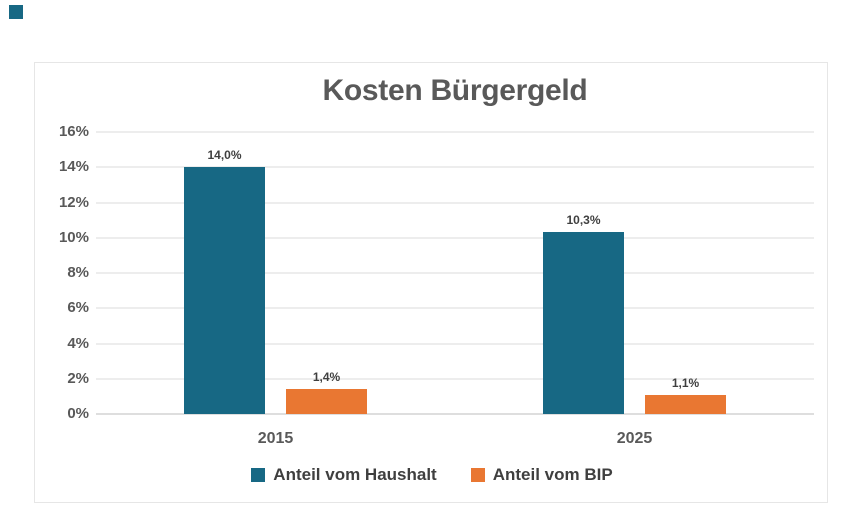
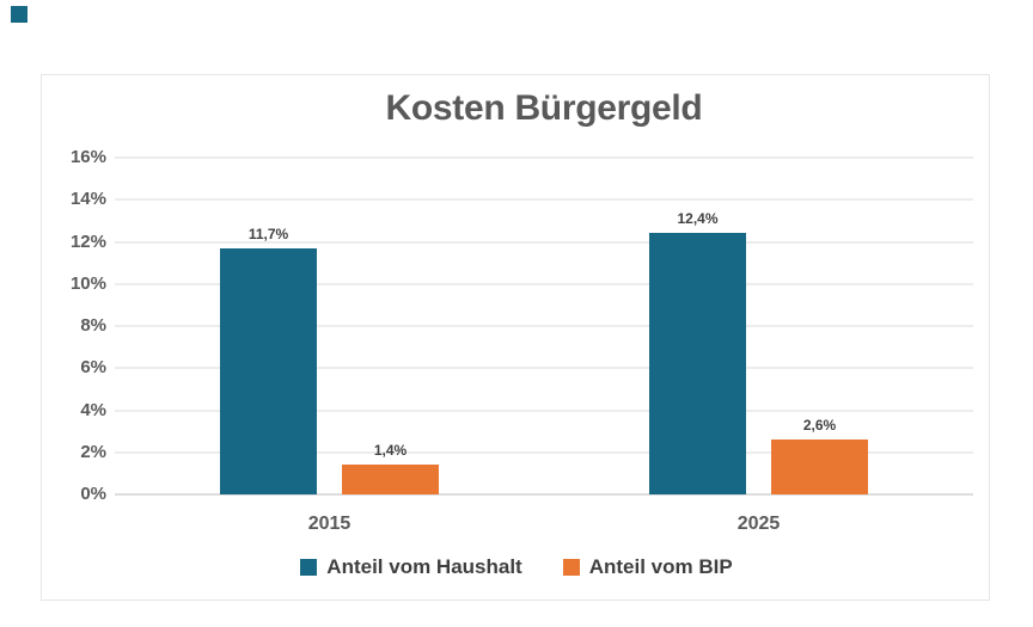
Anteil vom Haushalt/2015: 14,0% -> 11,7%
Anteil vom Haushalt/2025: 10,3% -> 12,4%
Anteil vom BIP/2025: 1,1% -> 2,6%
